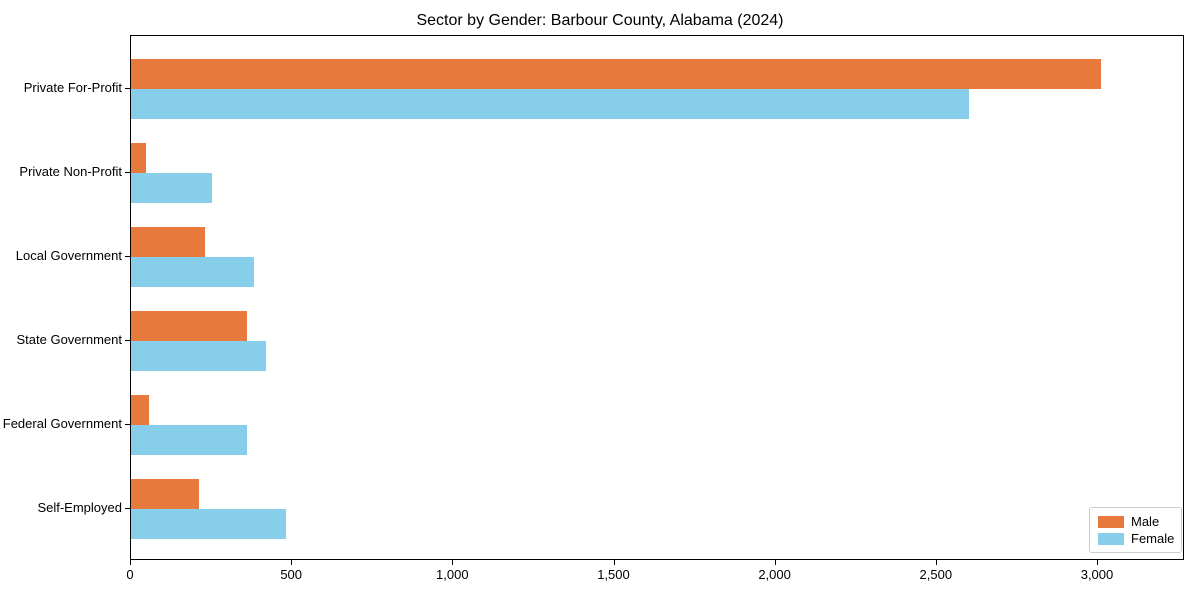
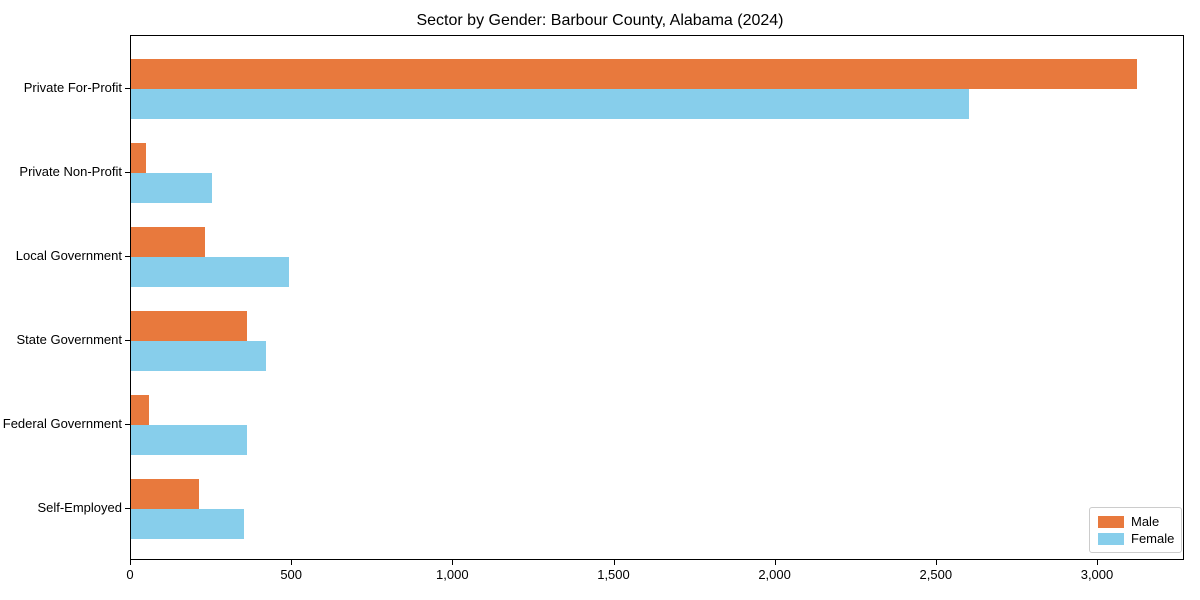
Male/Private For-Profit: 3010 -> 3120
Female/Local Government: 380 -> 490
Female/Self-Employed: 480 -> 350
